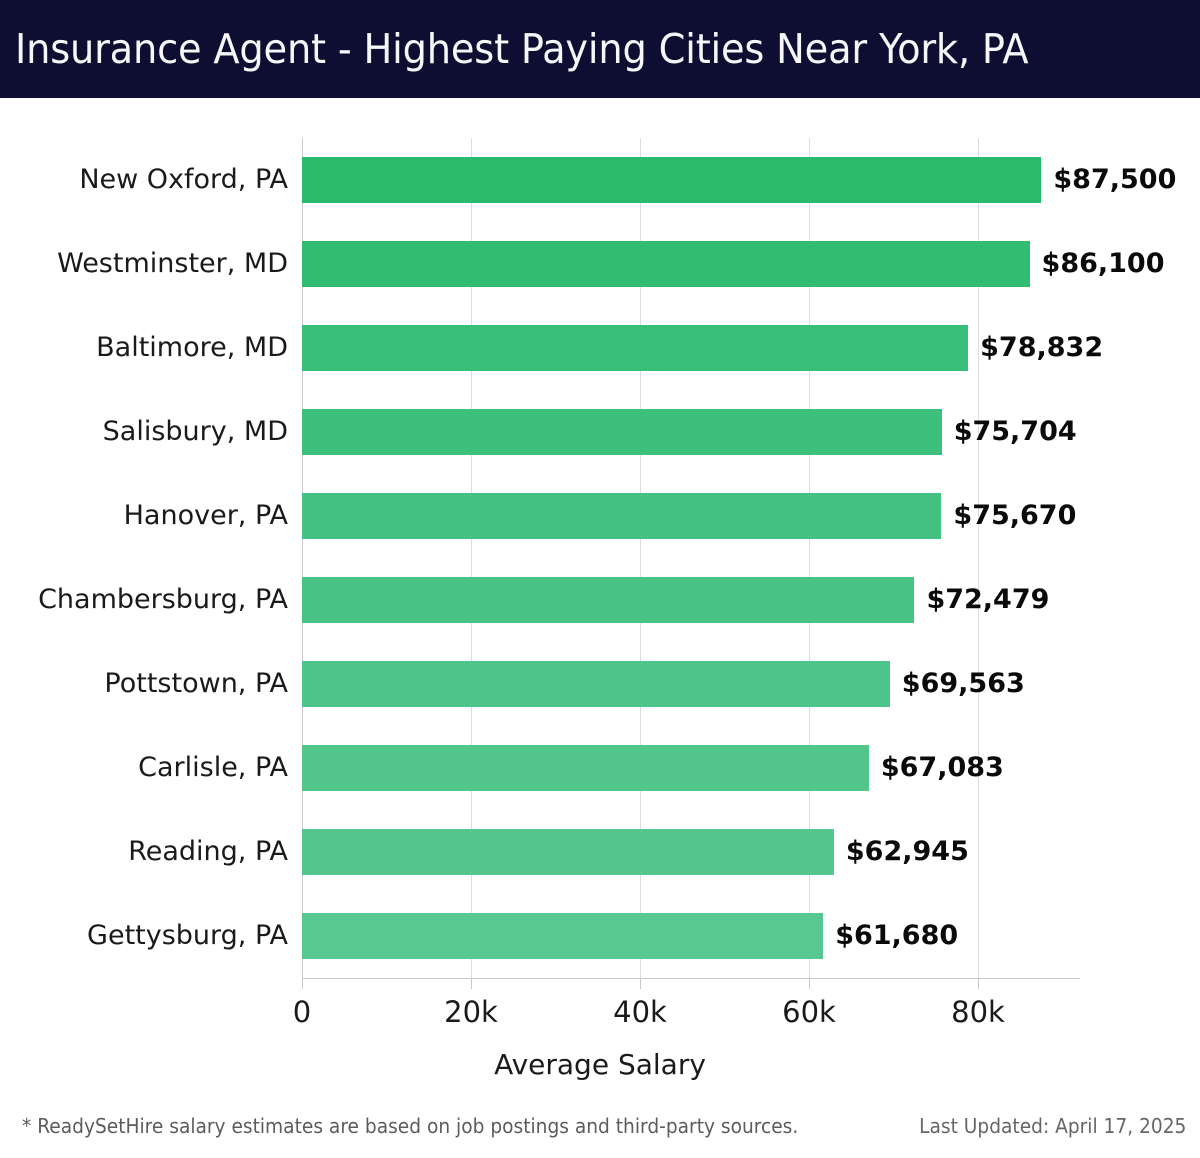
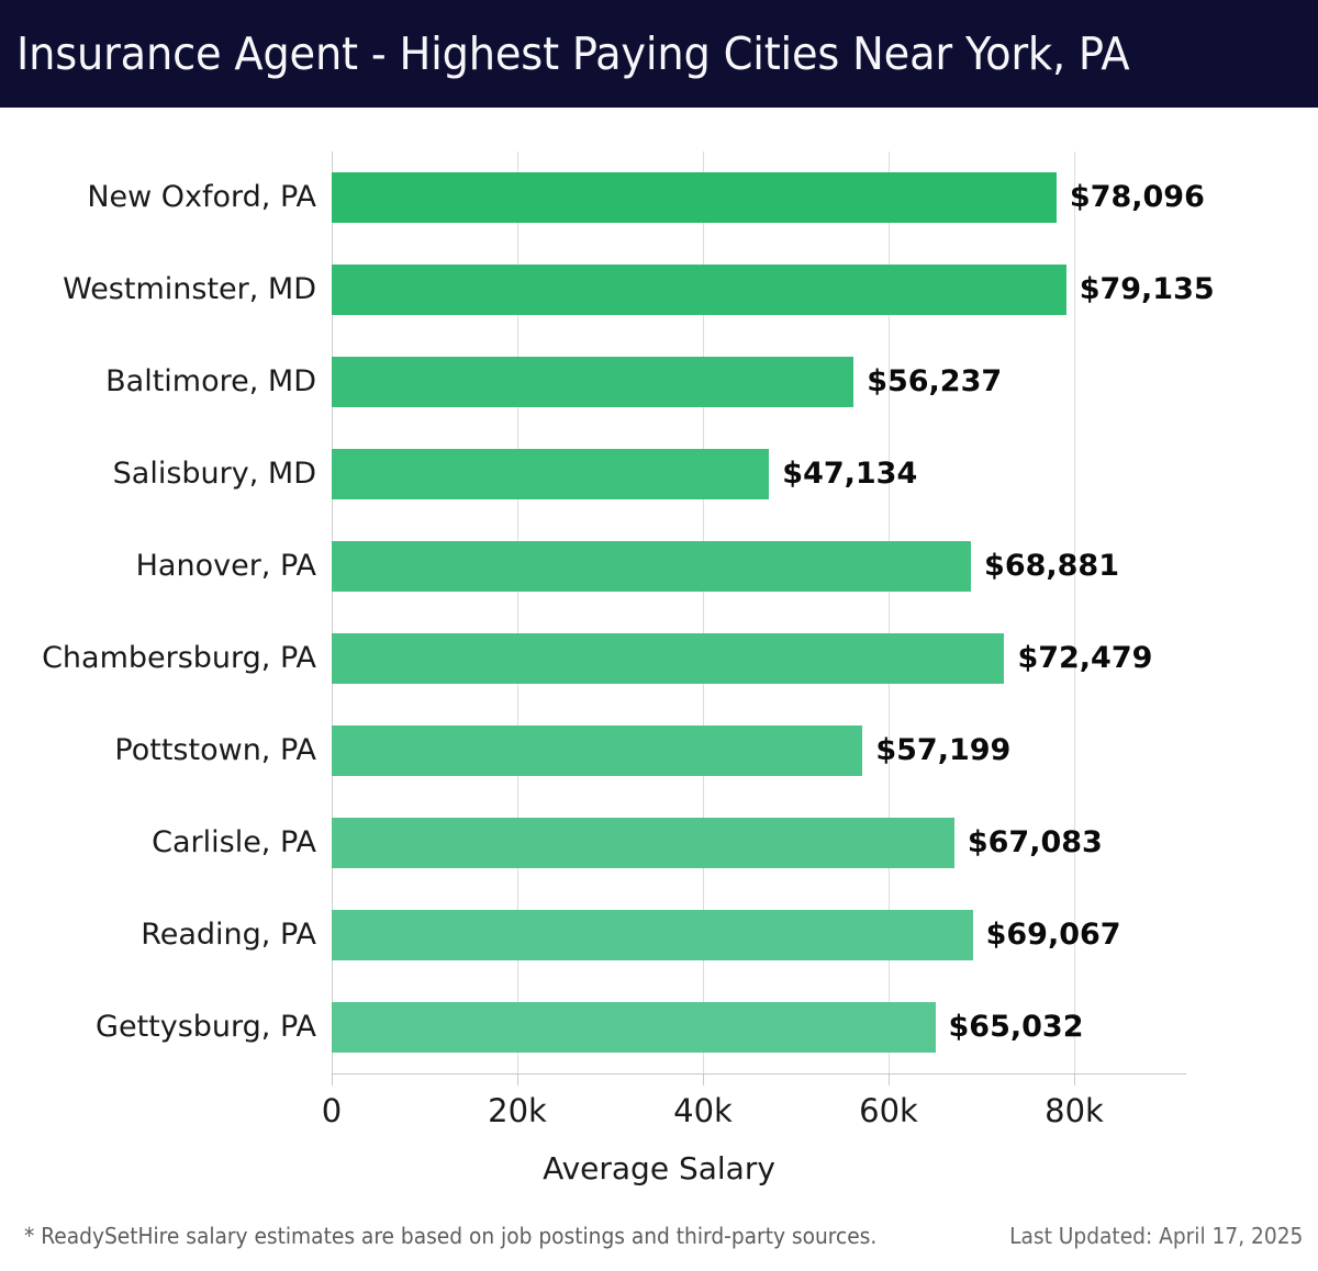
New Oxford, PA: $87,500 -> $78,096
Westminster, MD: $86,100 -> $79,135
Baltimore, MD: $78,832 -> $56,237
Salisbury, MD: $75,704 -> $47,134
Hanover, PA: $75,670 -> $68,881
Pottstown, PA: $69,563 -> $57,199
Reading, PA: $62,945 -> $69,067
Gettysburg, PA: $61,680 -> $65,032
